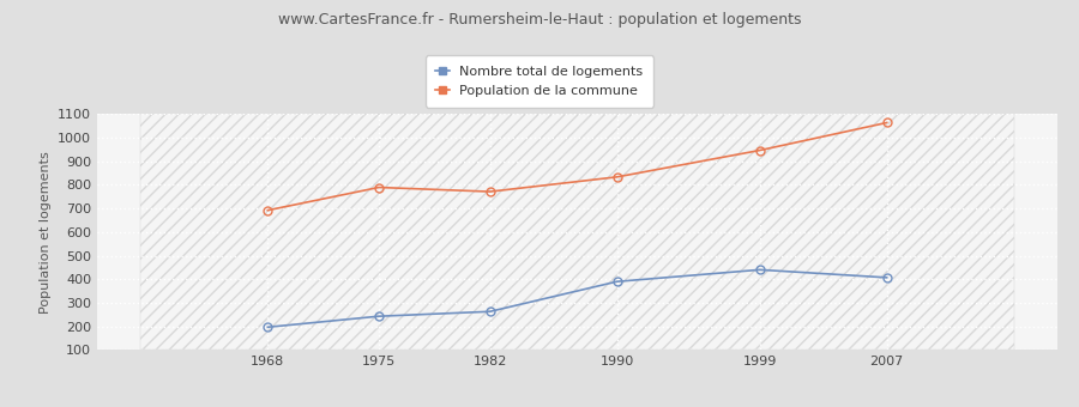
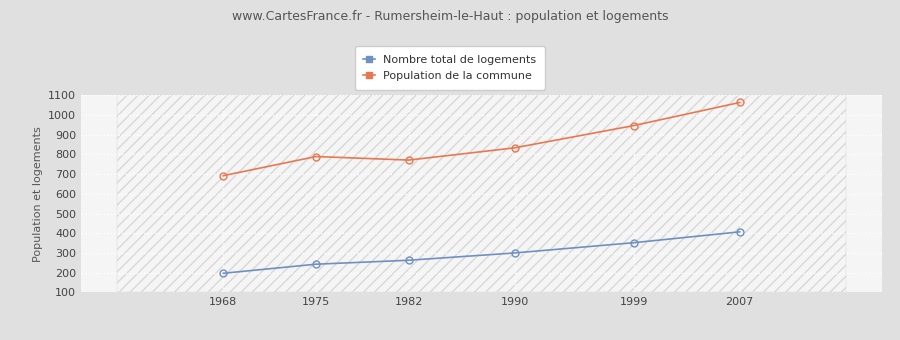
Nombre total de logements/1990: 390 -> 300
Nombre total de logements/1999: 440 -> 350
